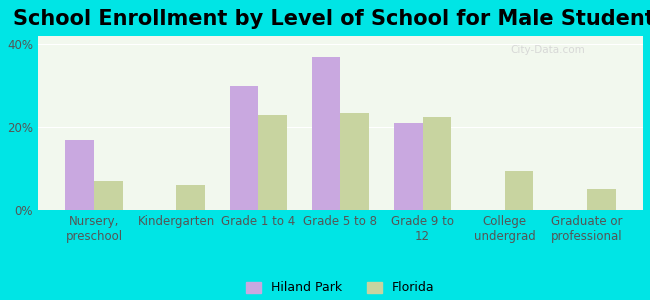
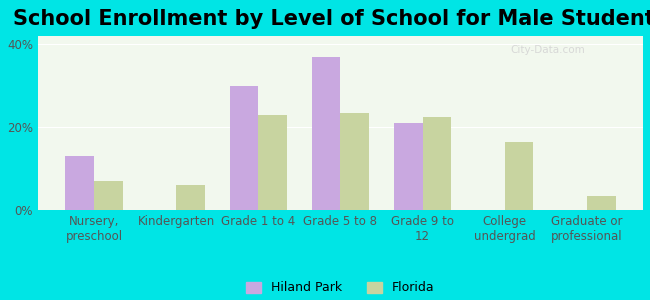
Hiland Park/Nursery, preschool: 17% -> 13%
Florida/College undergrad: 9.5% -> 16.5%
Florida/Graduate or professional: 5.0% -> 3.5%
